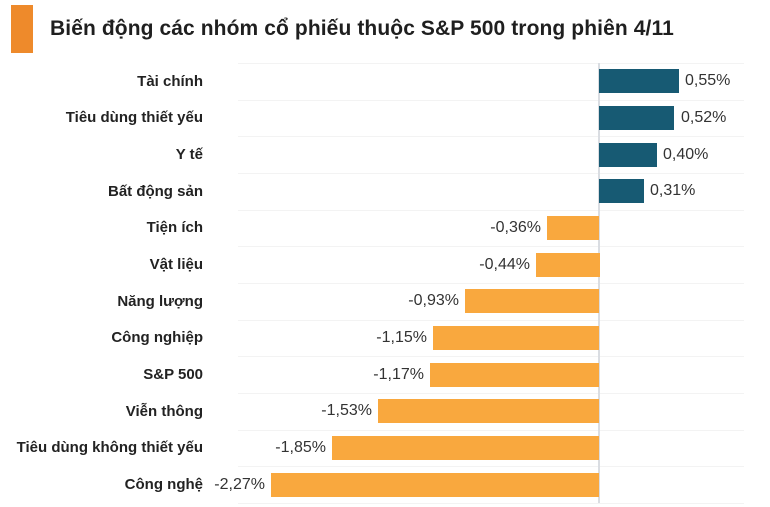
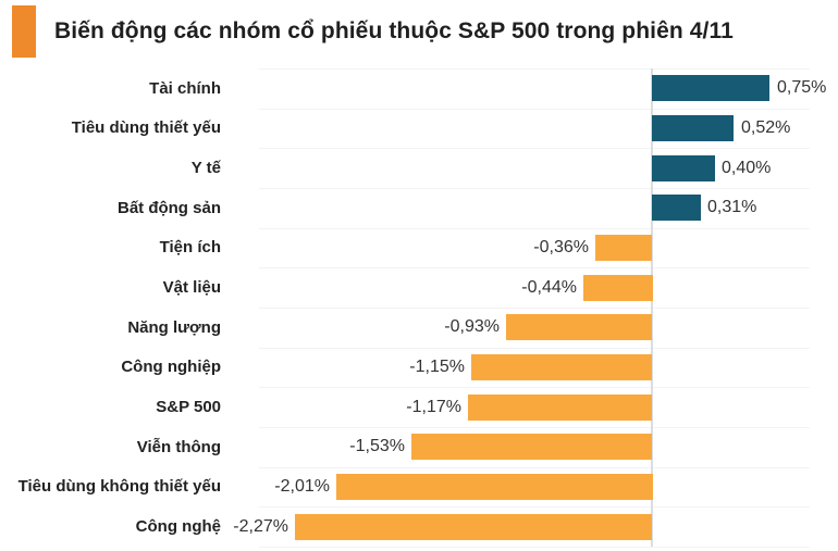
Tài chính: 0,55% -> 0,75%
Tiêu dùng không thiết yếu: -1,85% -> -2,01%
